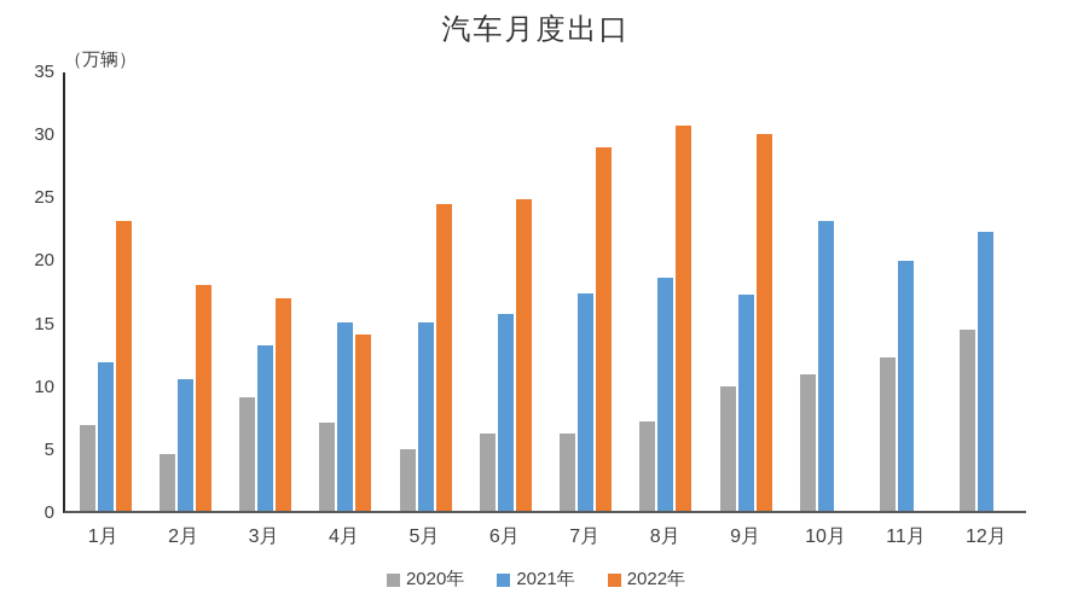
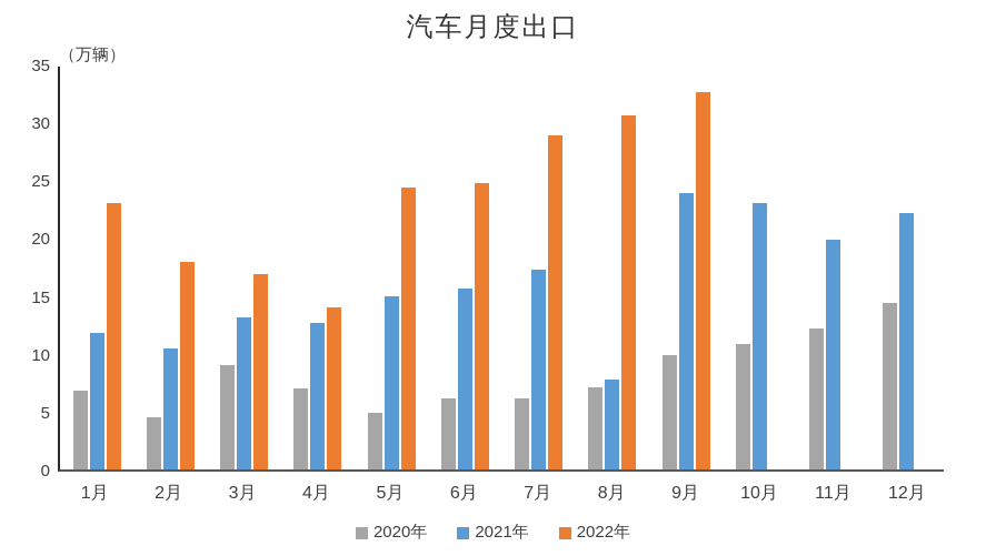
2021年/4月: 15.0 -> 12.7
2021年/8月: 18.6 -> 7.8
2021年/9月: 17.3 -> 24.0
2022年/9月: 30.1 -> 32.8
